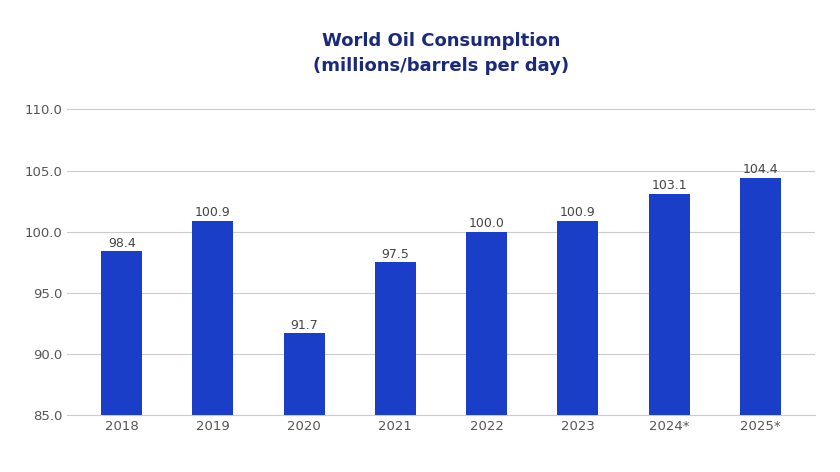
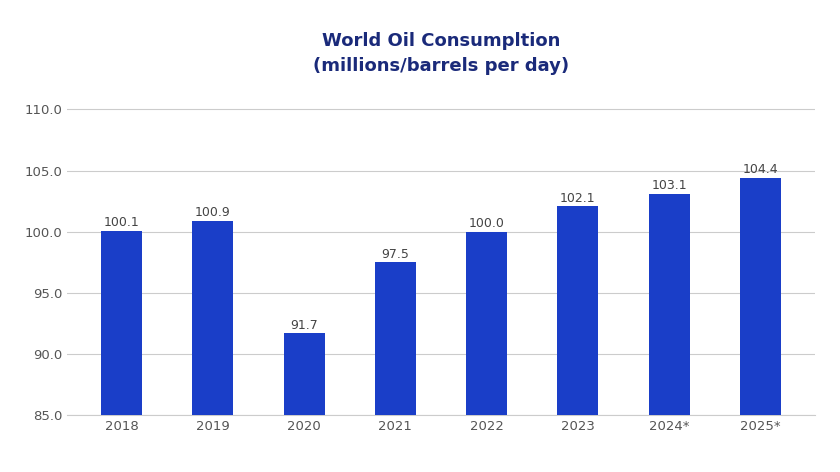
2018: 98.4 -> 100.1
2023: 100.9 -> 102.1
